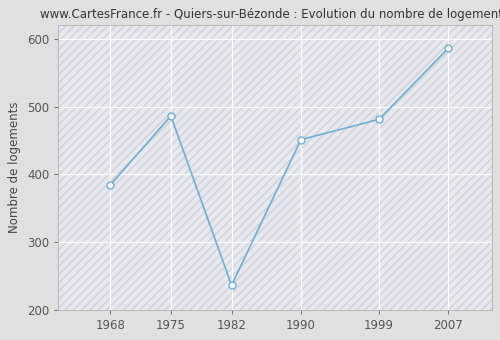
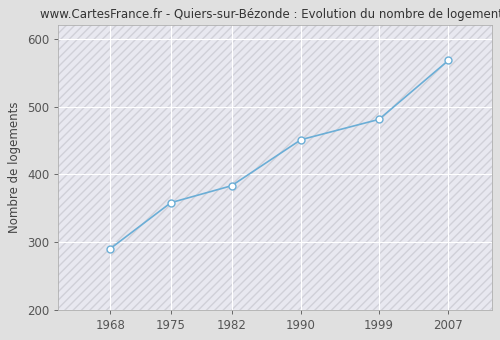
1968: 384 -> 290
1975: 486 -> 358
1982: 236 -> 383
2007: 586 -> 568
